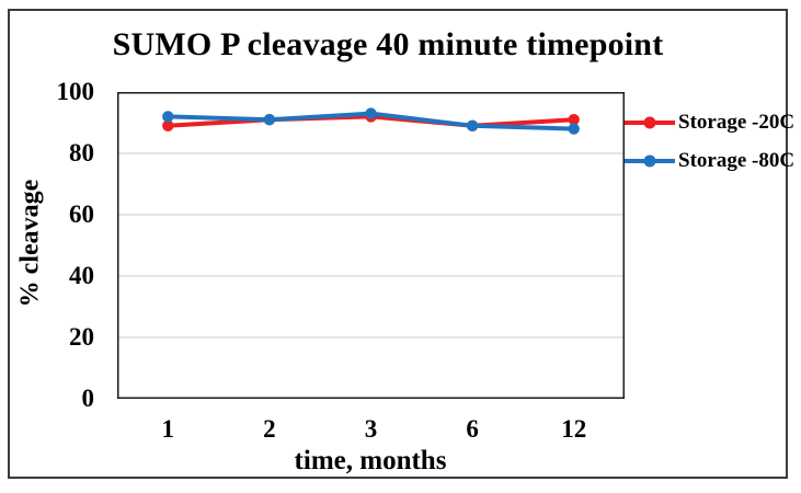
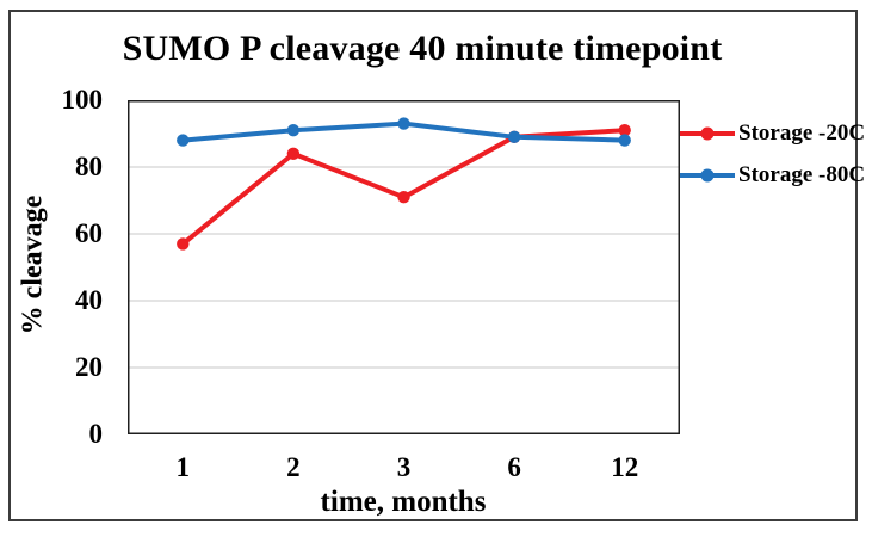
Storage -20C/1: 89 -> 57
Storage -80C/1: 92 -> 88
Storage -20C/2: 91 -> 84
Storage -20C/3: 92 -> 71
